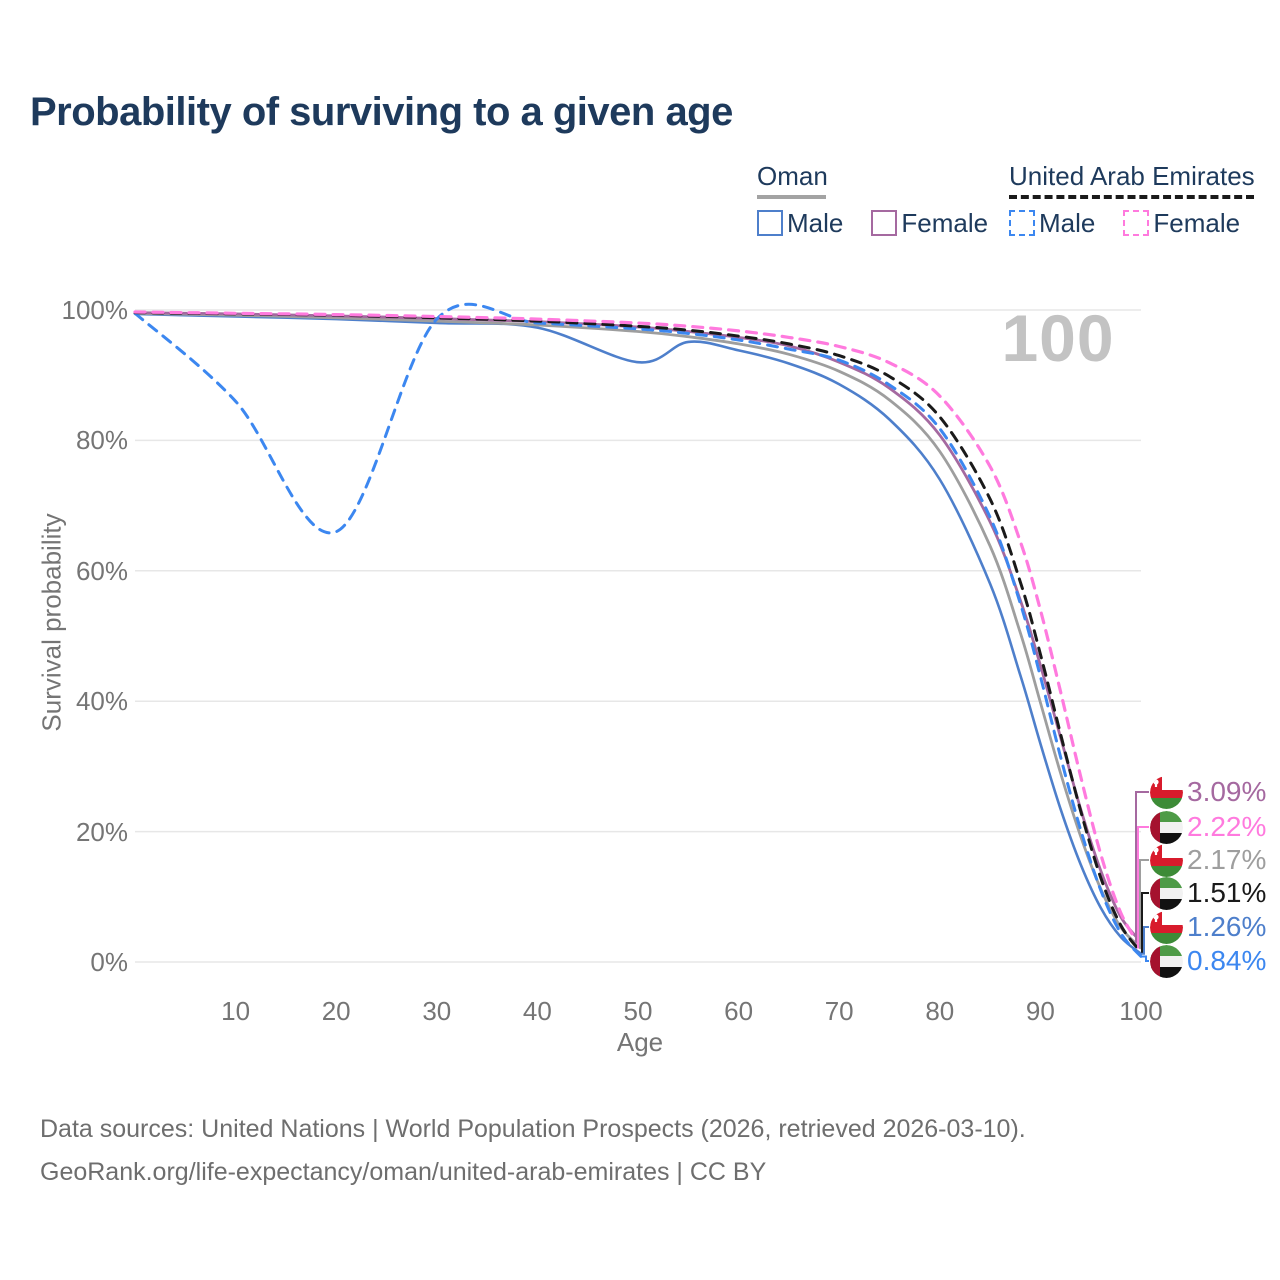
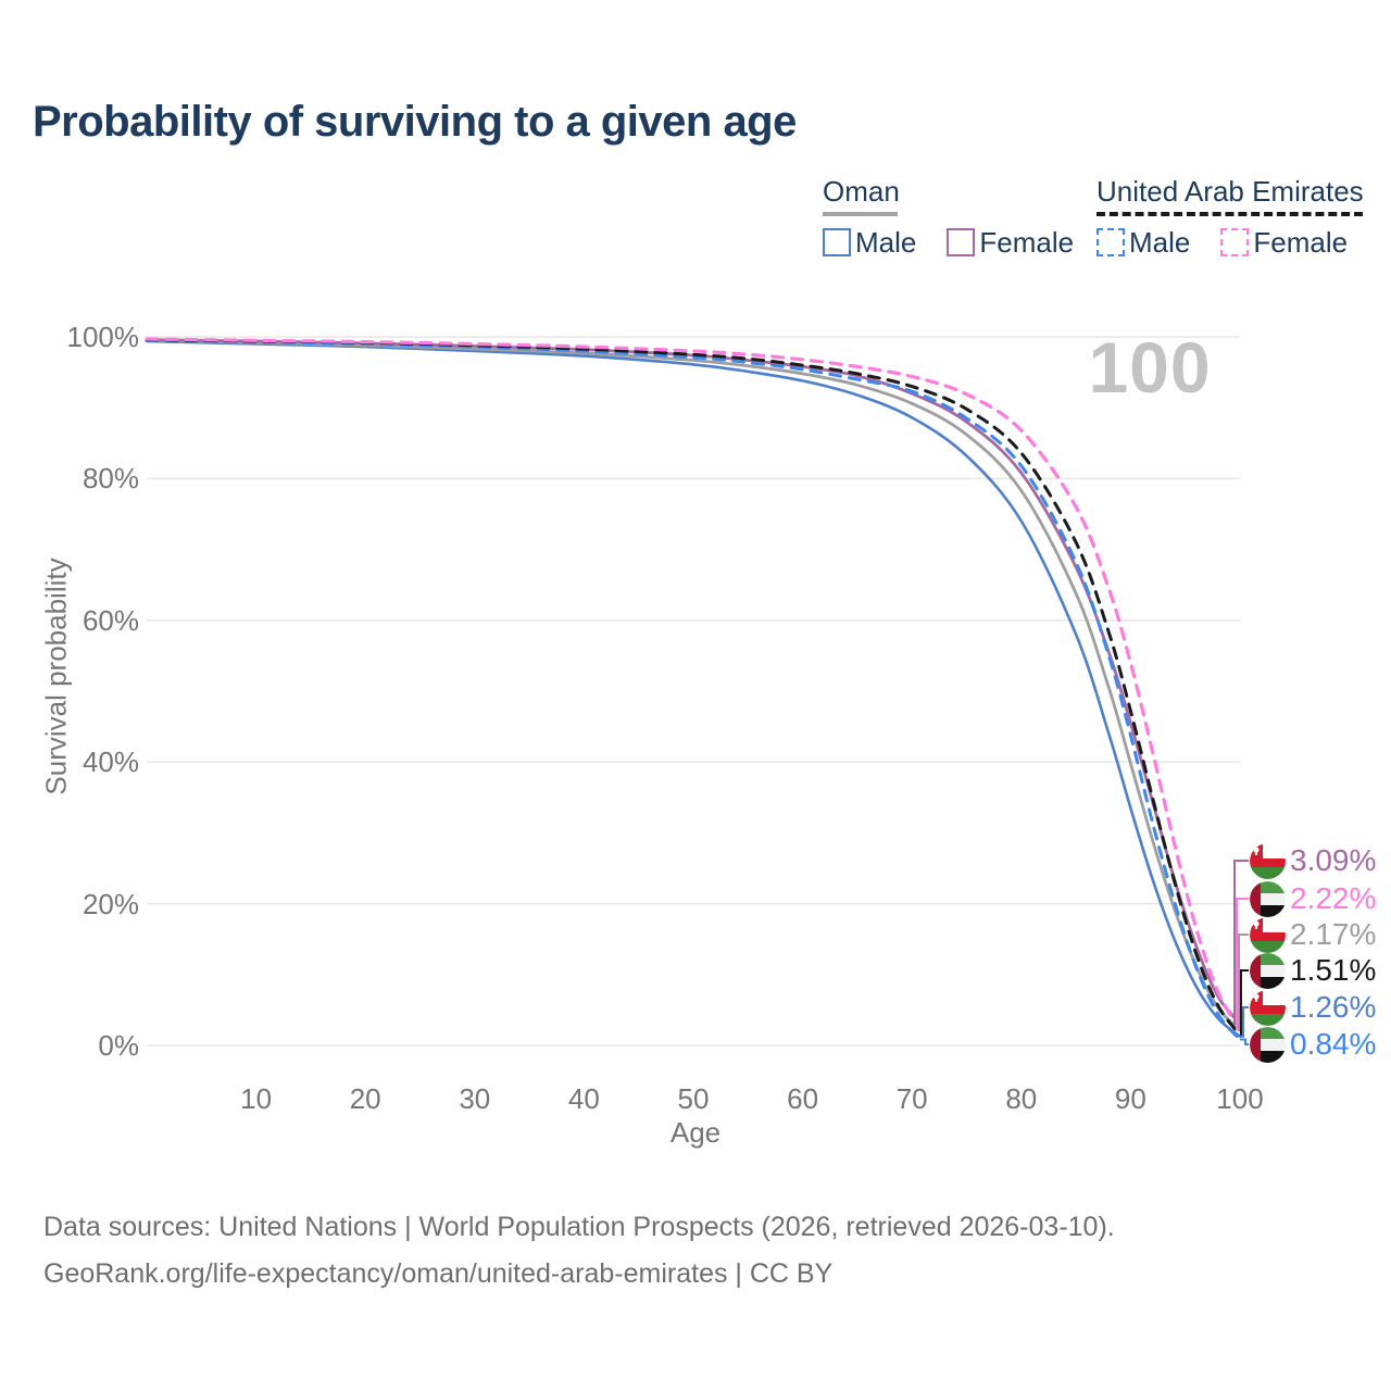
United Arab Emirates Male/10: 86% -> 99%
United Arab Emirates Male/20: 66% -> 99%
Oman Male/50: 92% -> 96%
